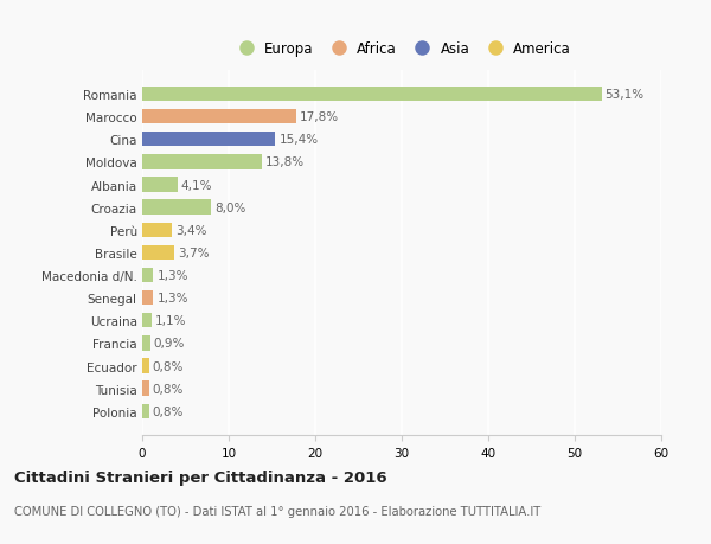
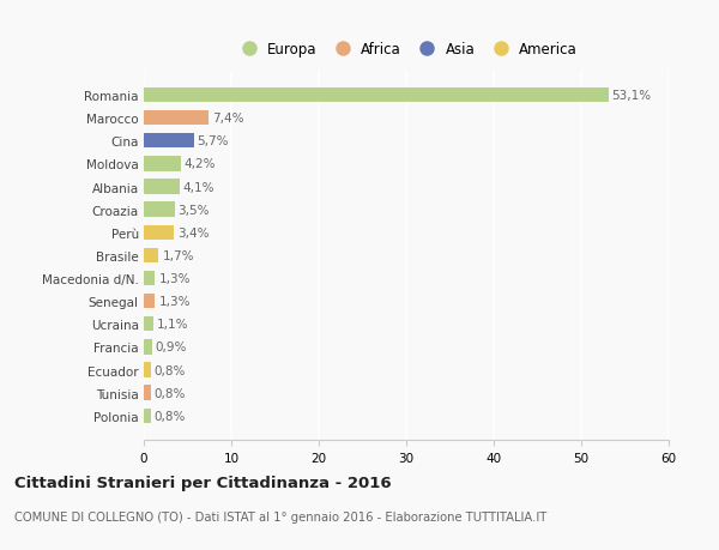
Marocco: 17,8% -> 7,4%
Cina: 15,4% -> 5,7%
Moldova: 13,8% -> 4,2%
Croazia: 8,0% -> 3,5%
Brasile: 3,7% -> 1,7%
